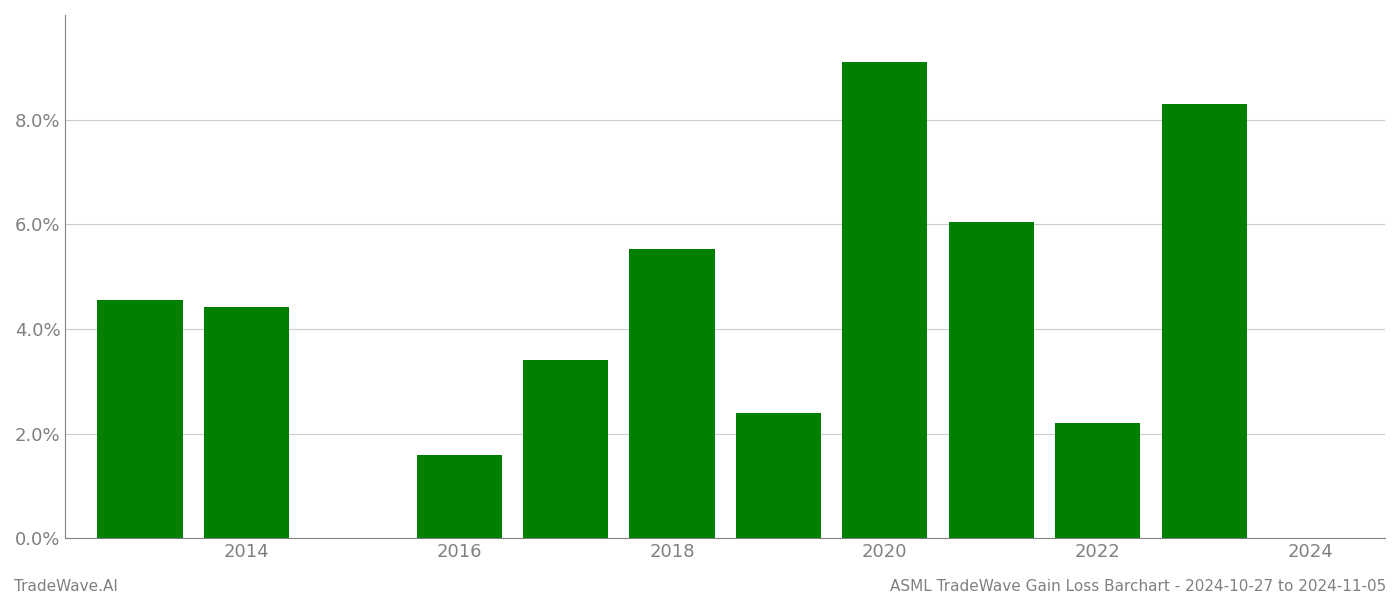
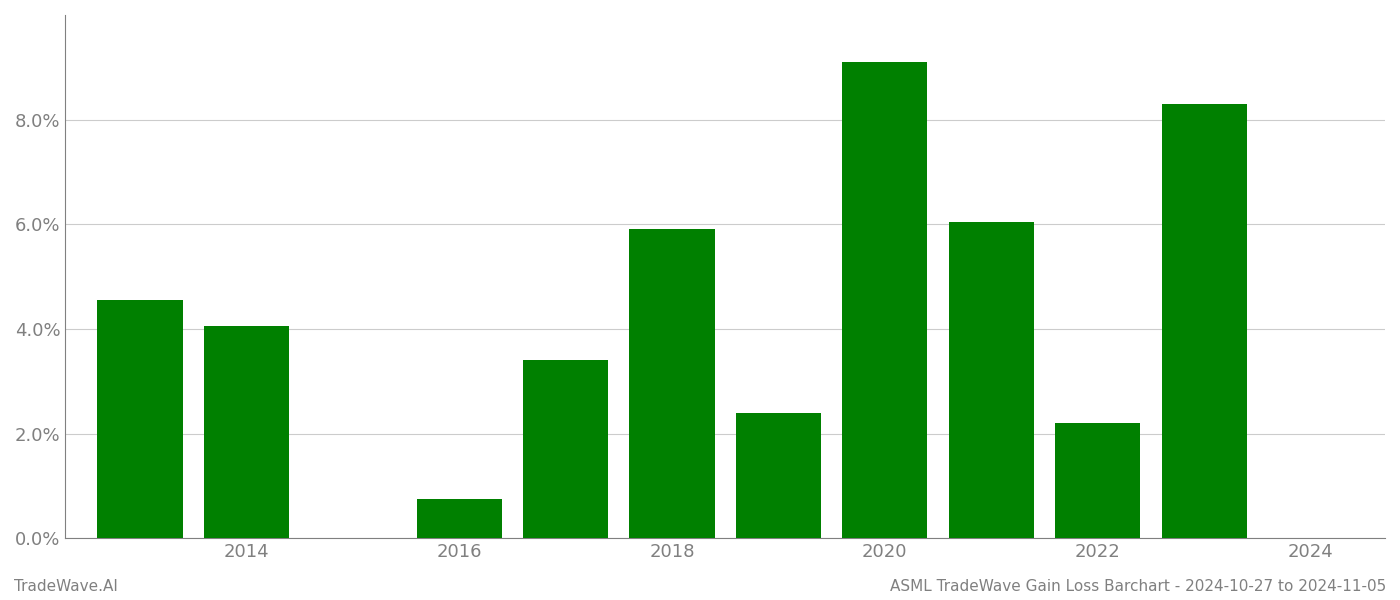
2014: 4.42% -> 4.05%
2016: 1.58% -> 0.75%
2018: 5.52% -> 5.90%
